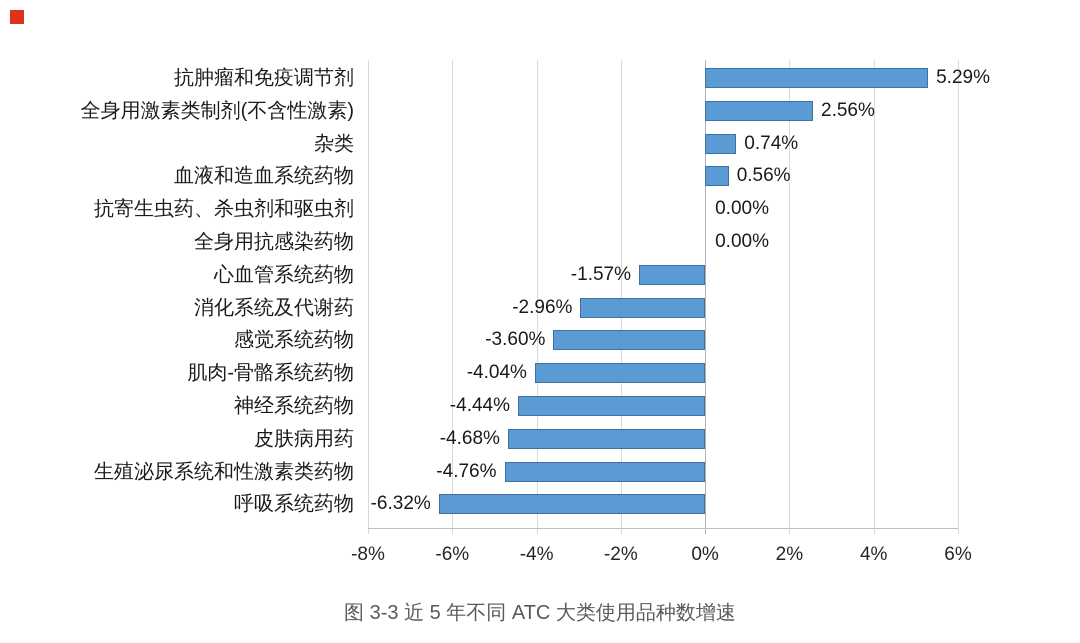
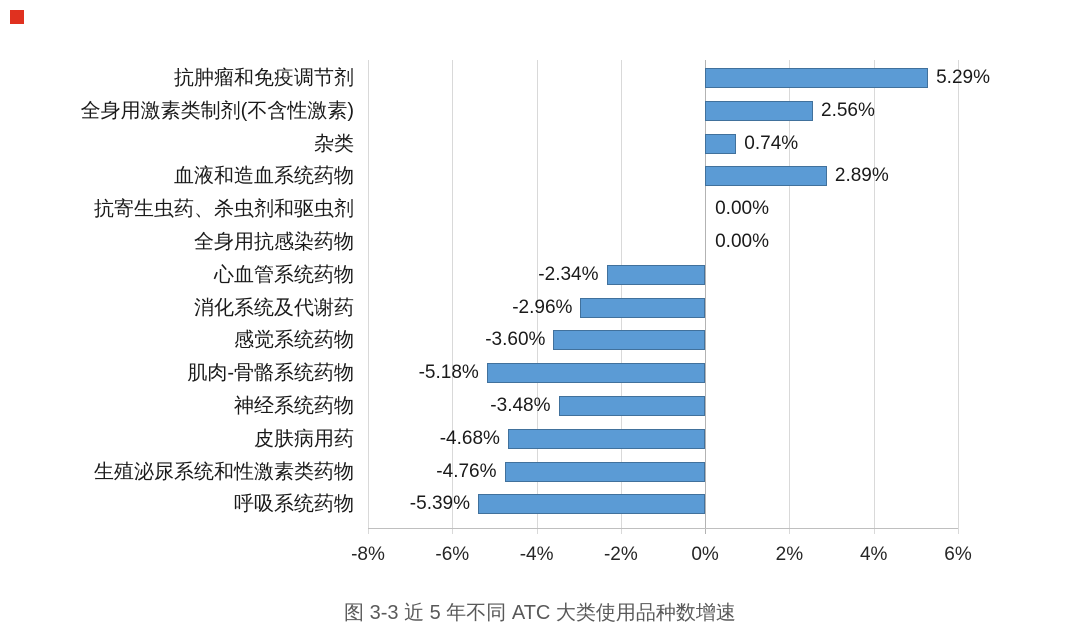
血液和造血系统药物: 0.56% -> 2.89%
心血管系统药物: -1.57% -> -2.34%
肌肉-骨骼系统药物: -4.04% -> -5.18%
神经系统药物: -4.44% -> -3.48%
呼吸系统药物: -6.32% -> -5.39%
